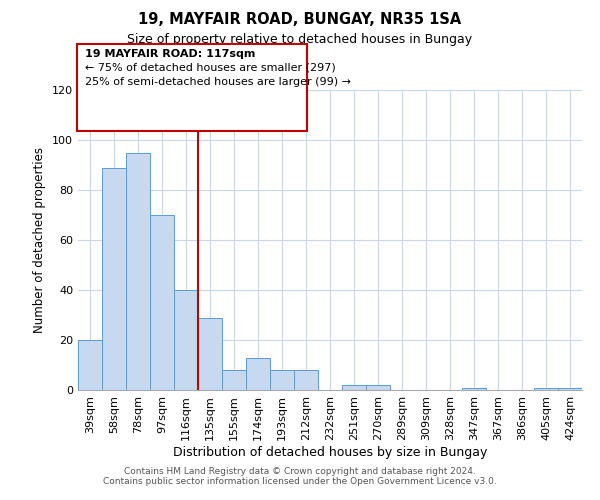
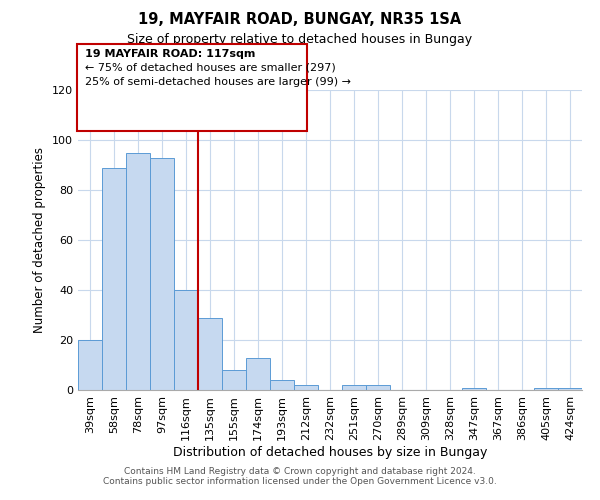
97sqm: 70 -> 93
193sqm: 8 -> 4
212sqm: 8 -> 2
